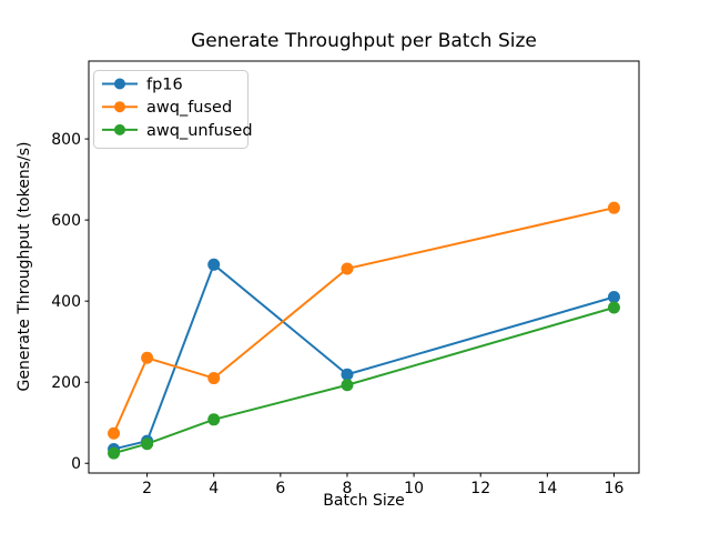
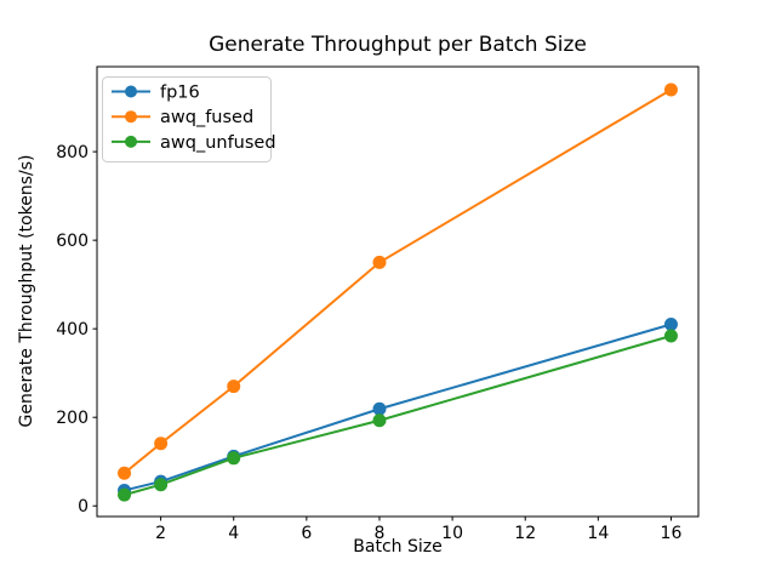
awq_fused/2: 260 -> 140
fp16/4: 490 -> 110
awq_fused/4: 210 -> 270
awq_fused/8: 480 -> 550
awq_fused/16: 630 -> 940
